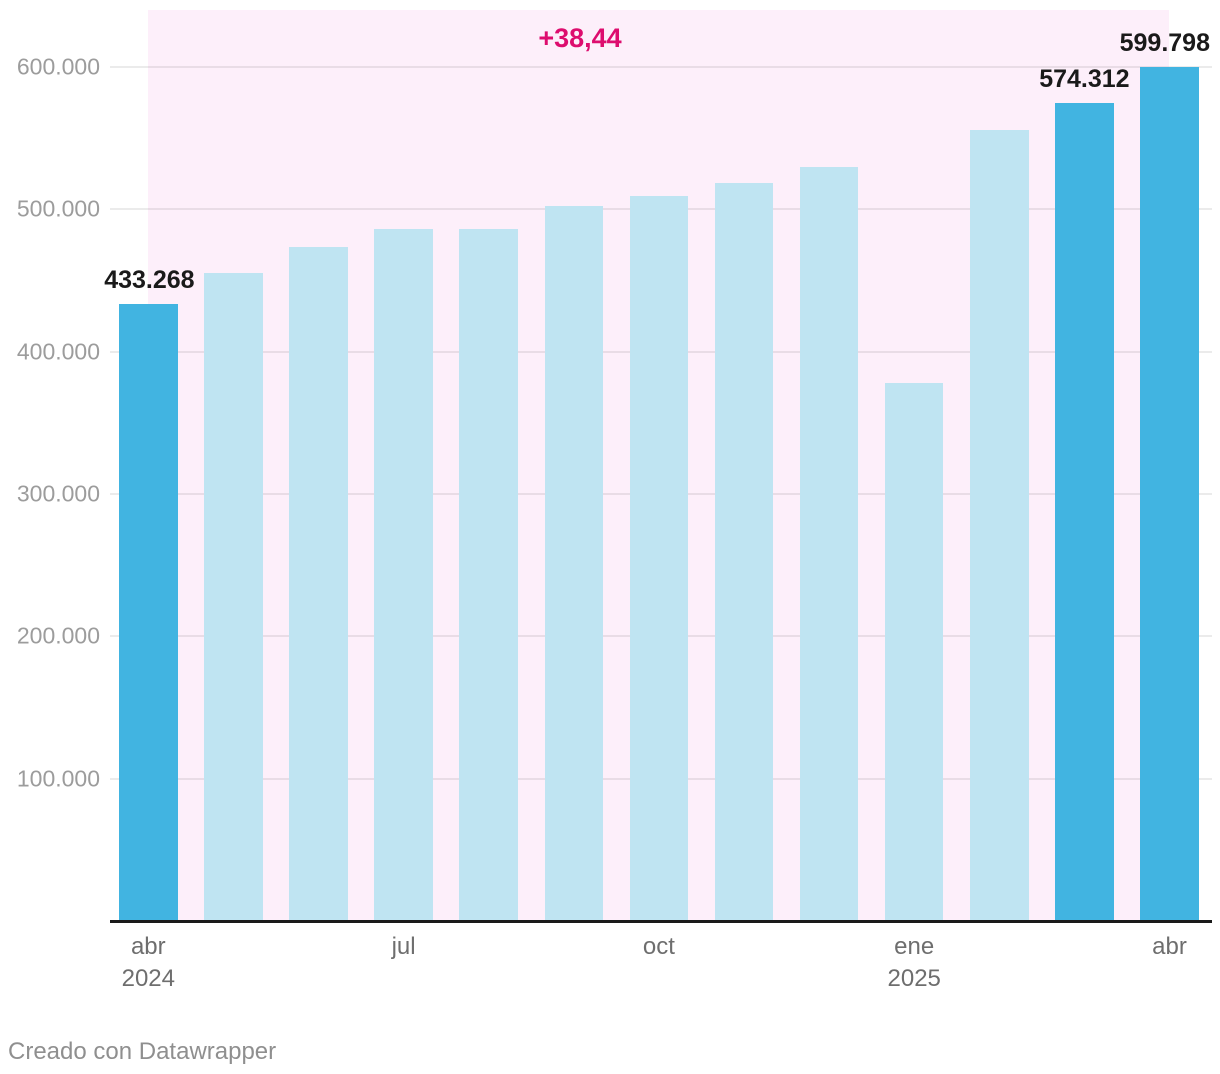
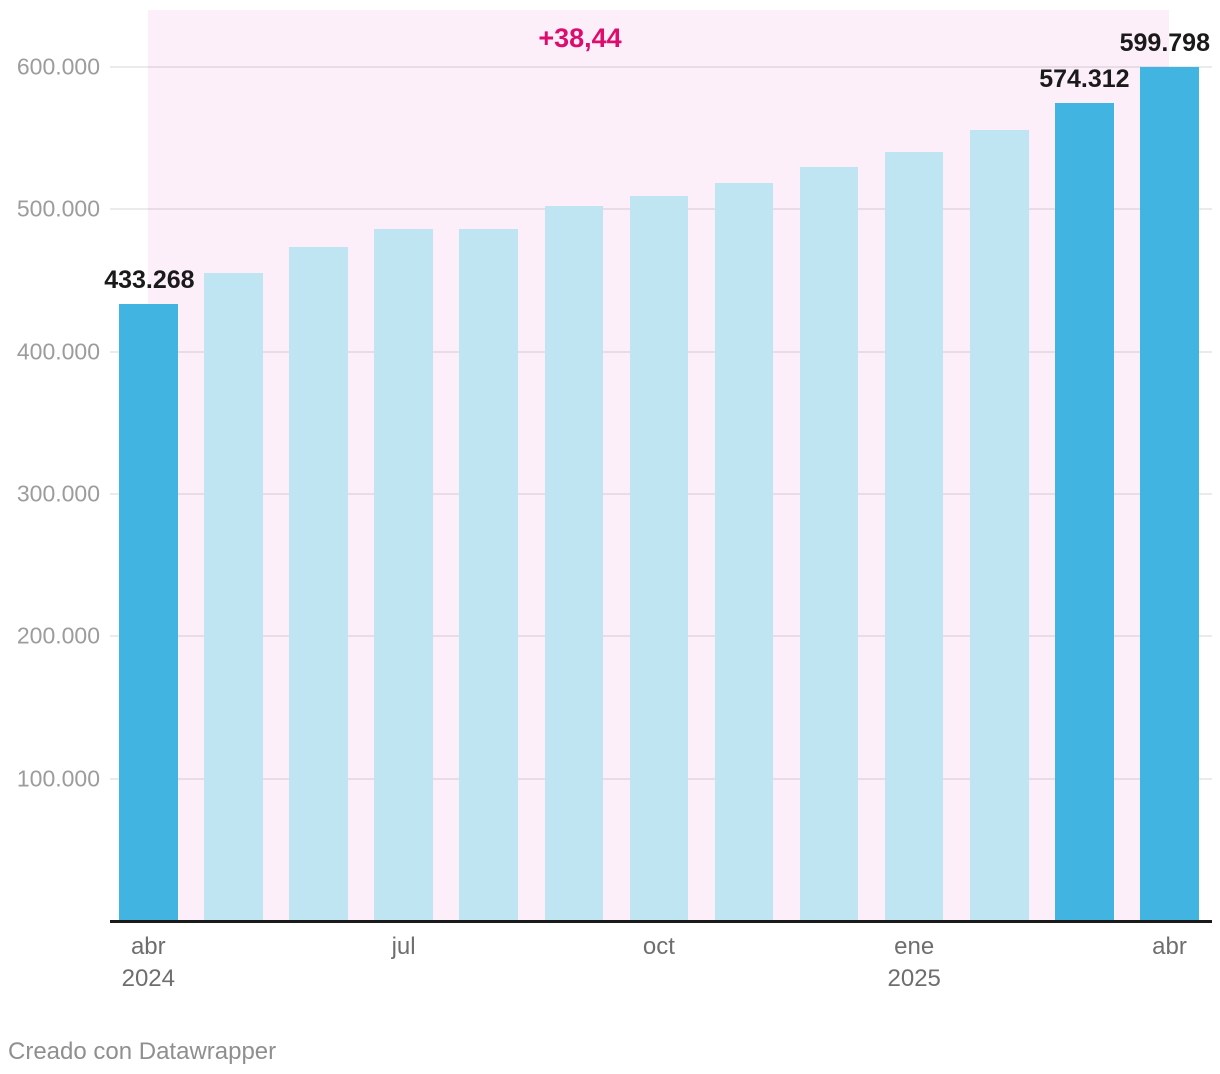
ene 2025: 378000 -> 540000
